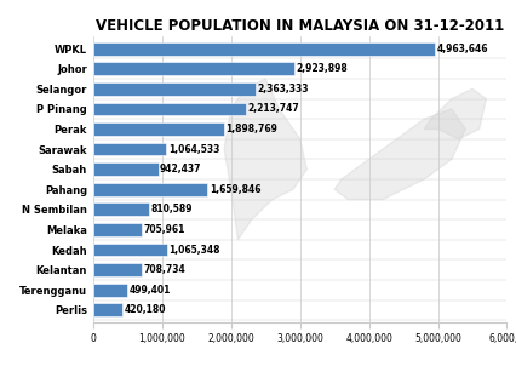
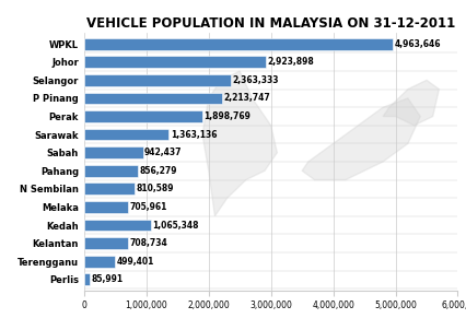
Sarawak: 1,064,533 -> 1,363,136
Pahang: 1,659,846 -> 856,279
Perlis: 420,180 -> 85,991
